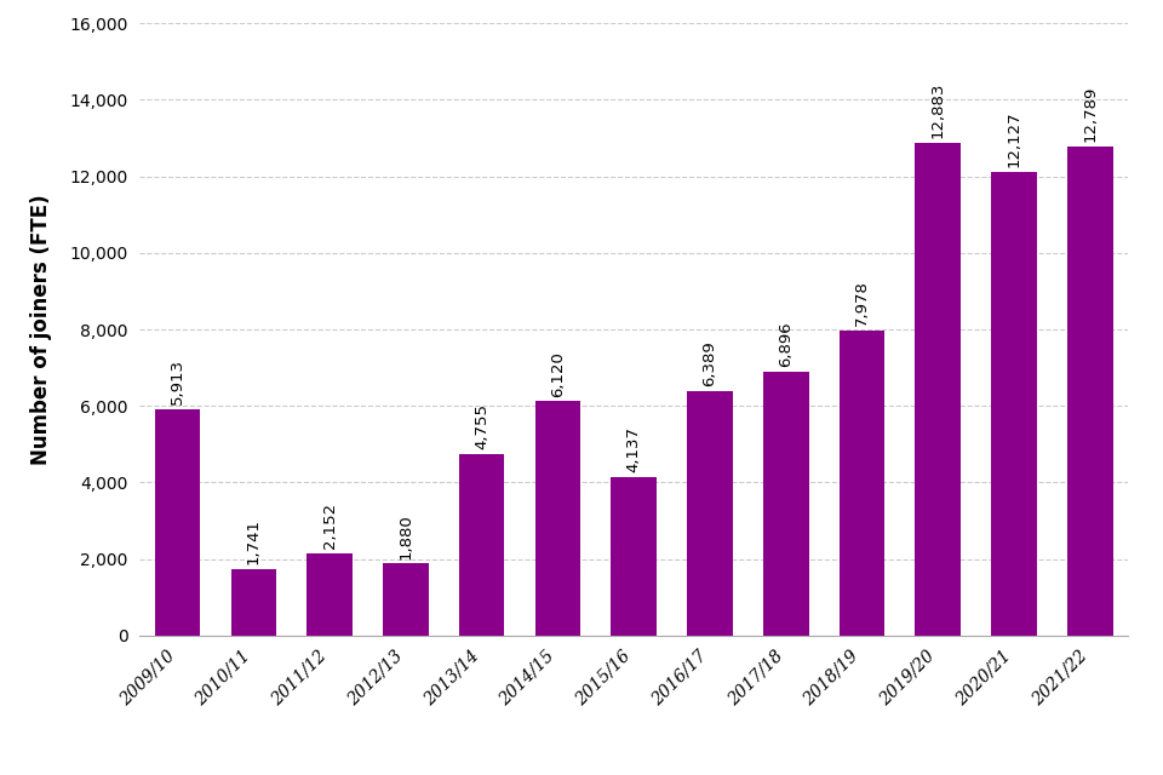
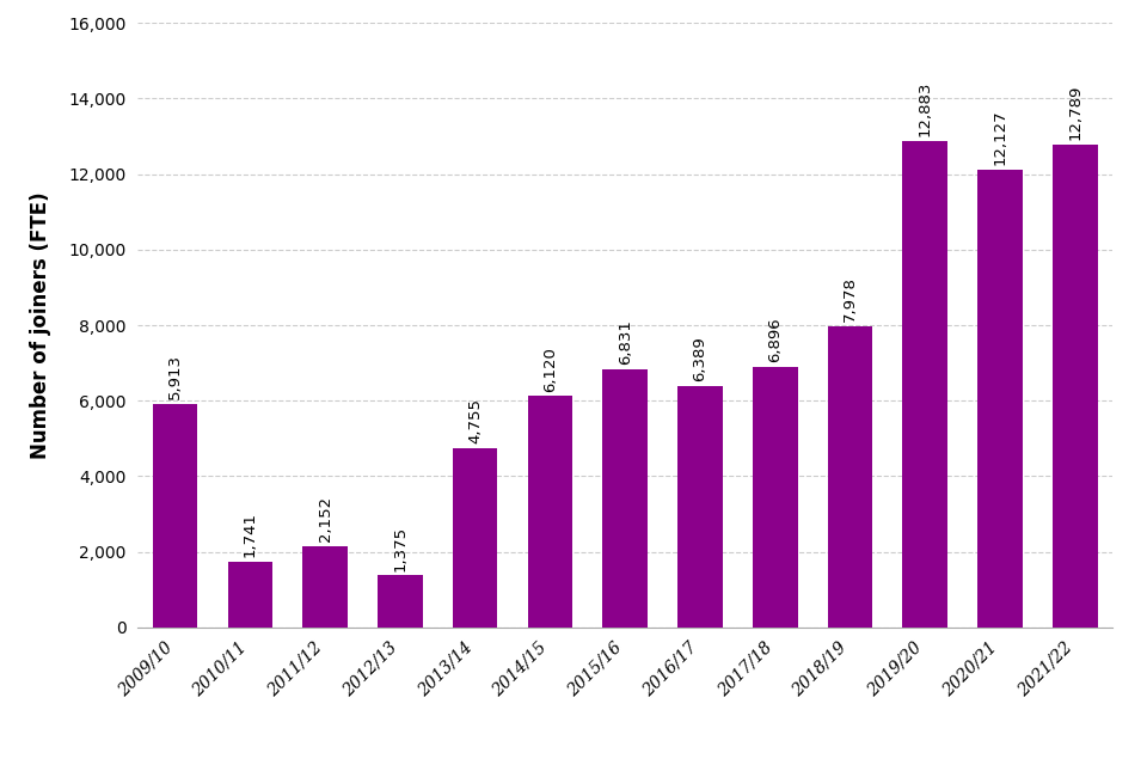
2012/13: 1,880 -> 1,375
2015/16: 4,137 -> 6,831
